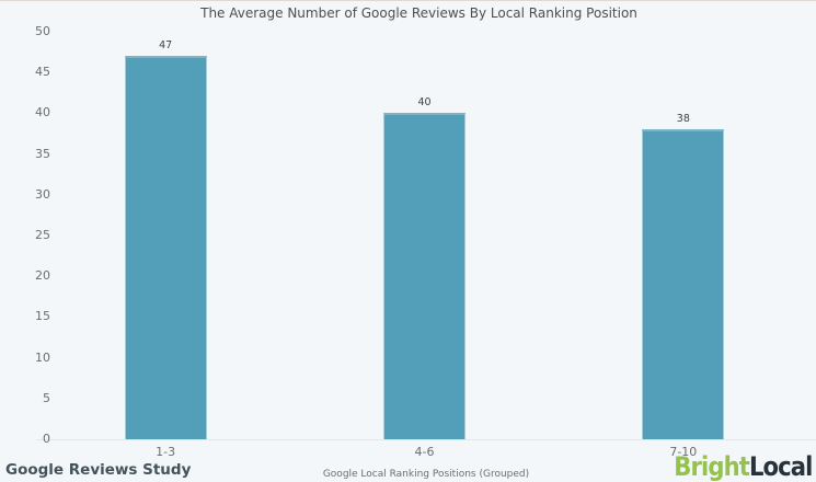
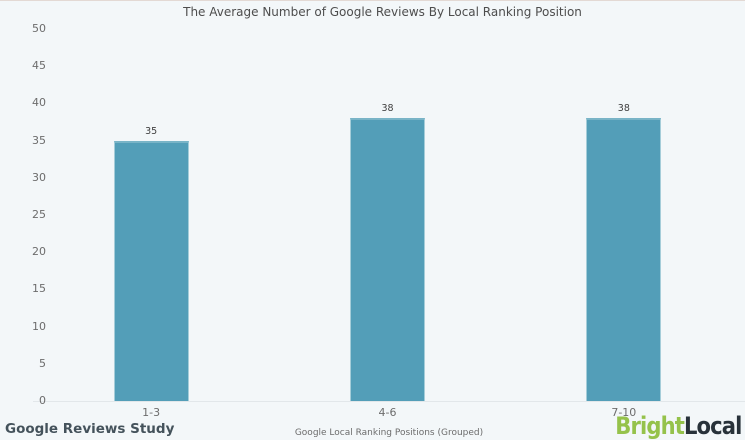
1-3: 47 -> 35
4-6: 40 -> 38
